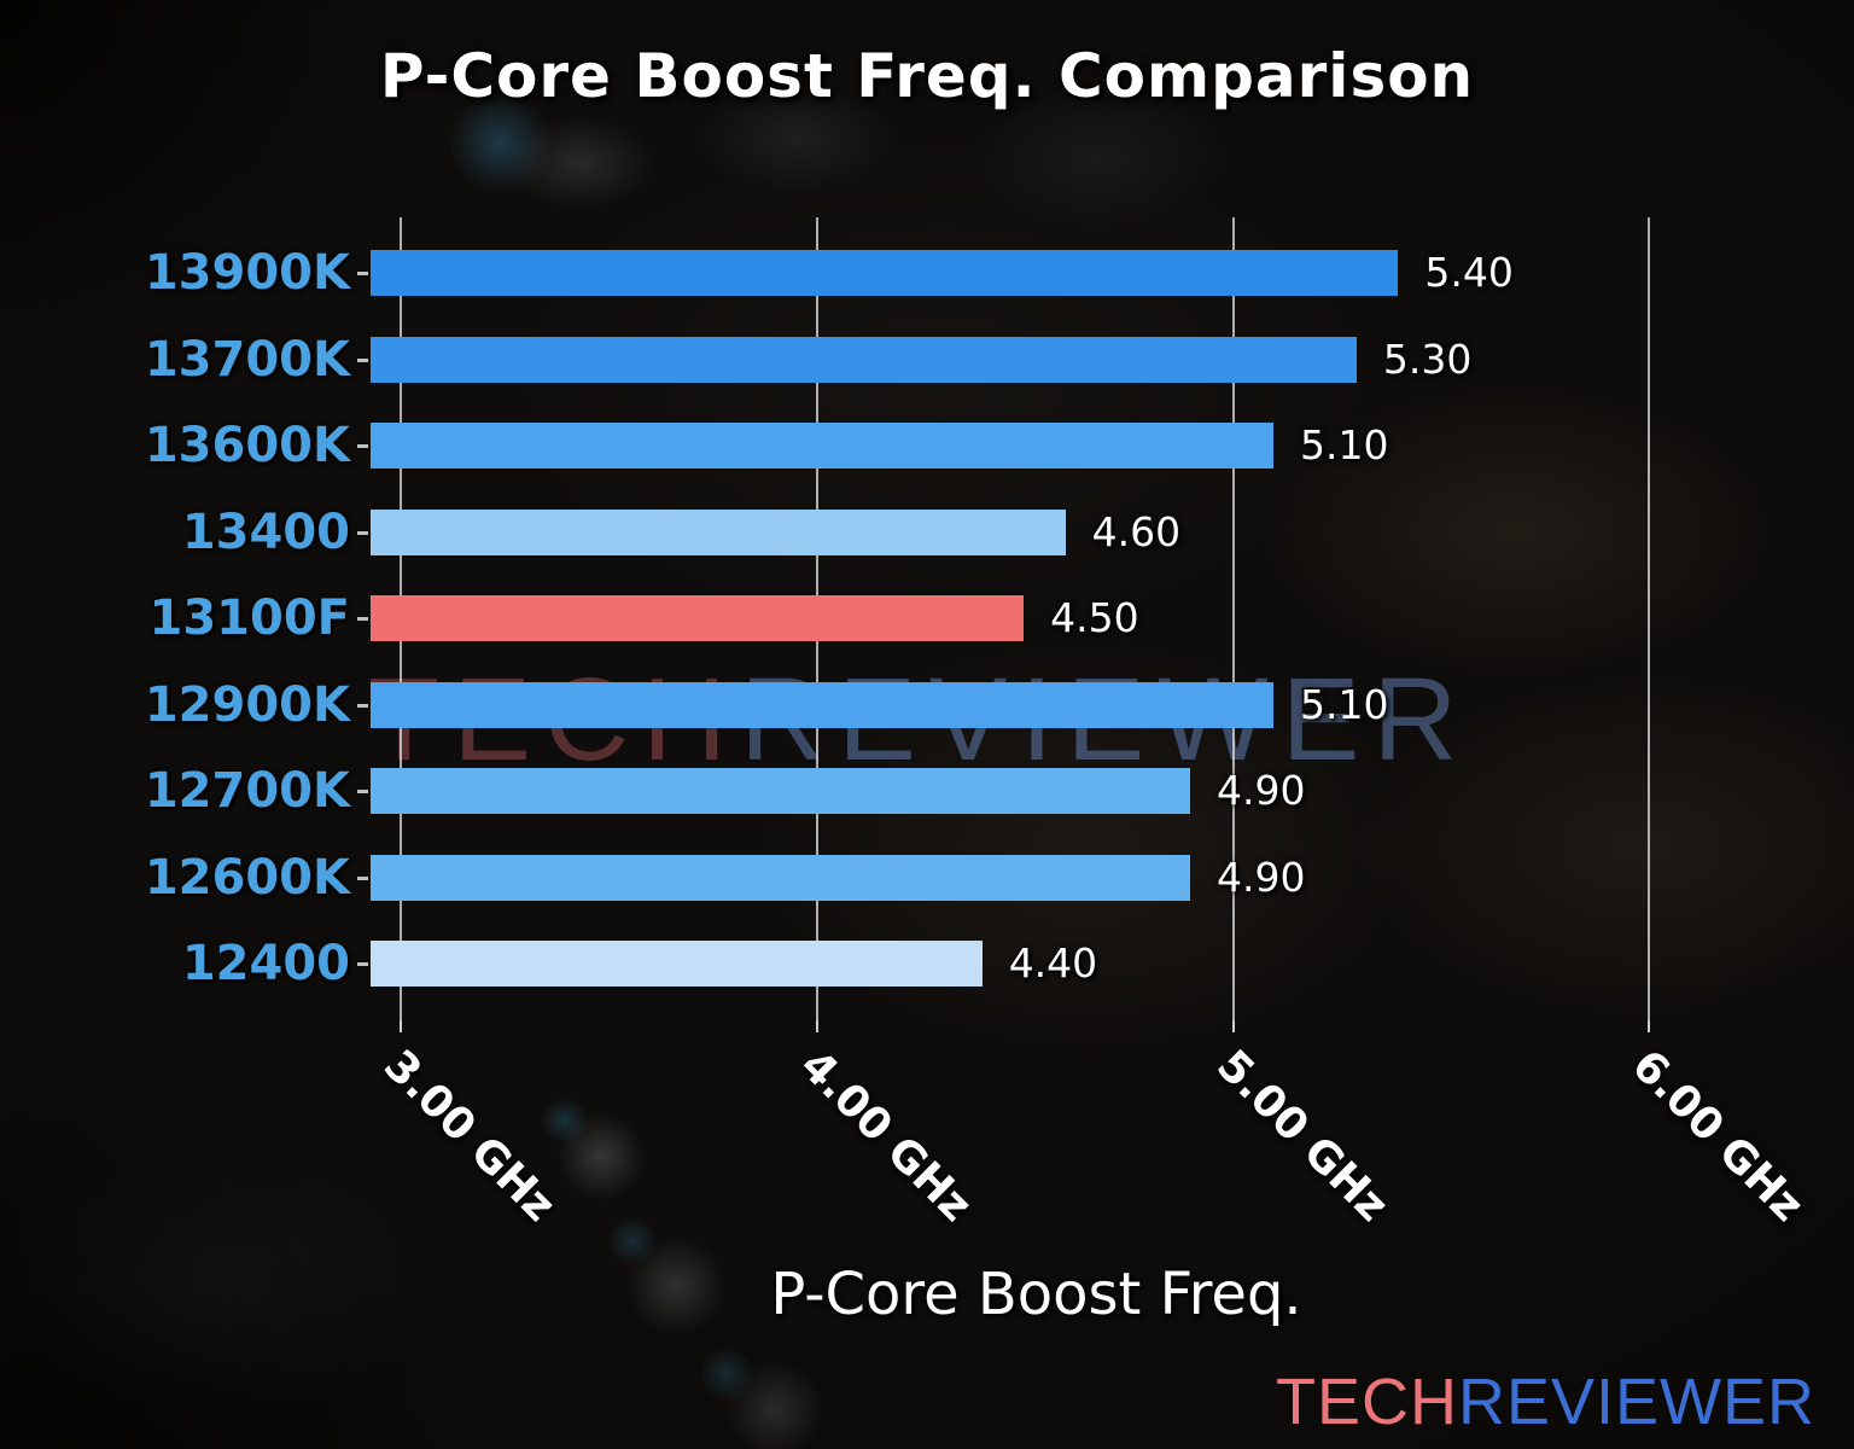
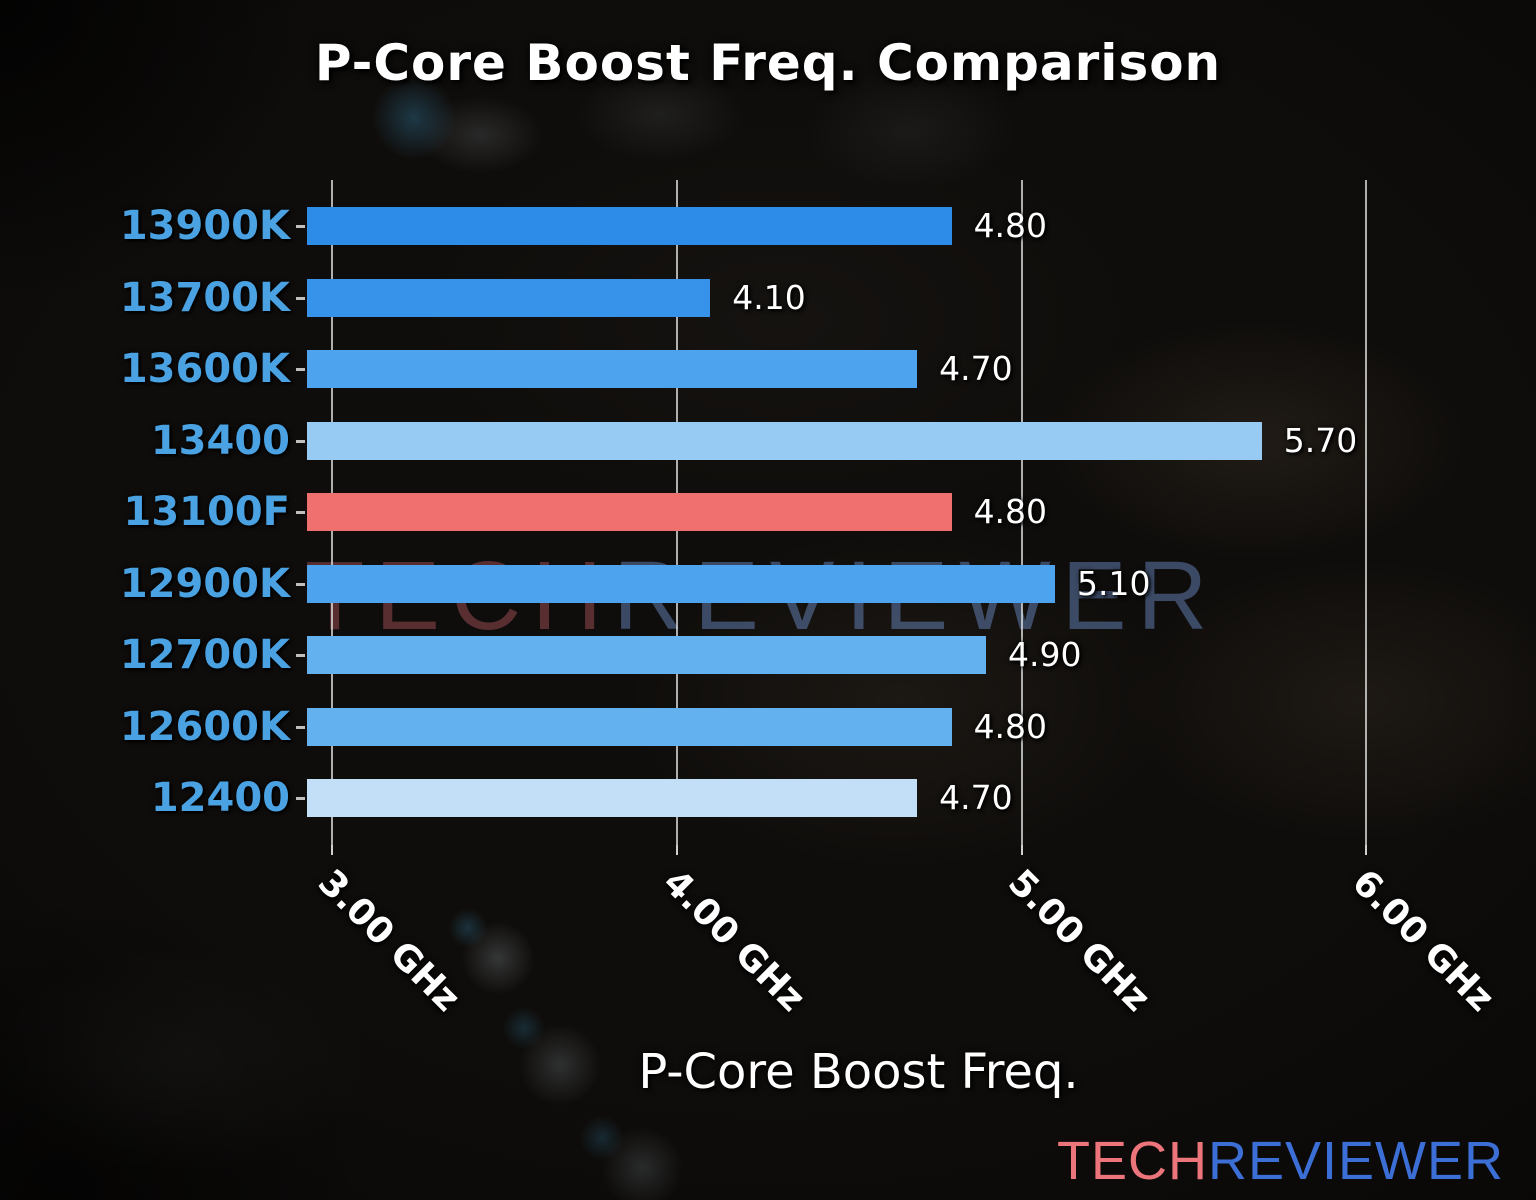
13900K: 5.40 -> 4.80
13700K: 5.30 -> 4.10
13600K: 5.10 -> 4.70
13400: 4.60 -> 5.70
13100F: 4.50 -> 4.80
12600K: 4.90 -> 4.80
12400: 4.40 -> 4.70
